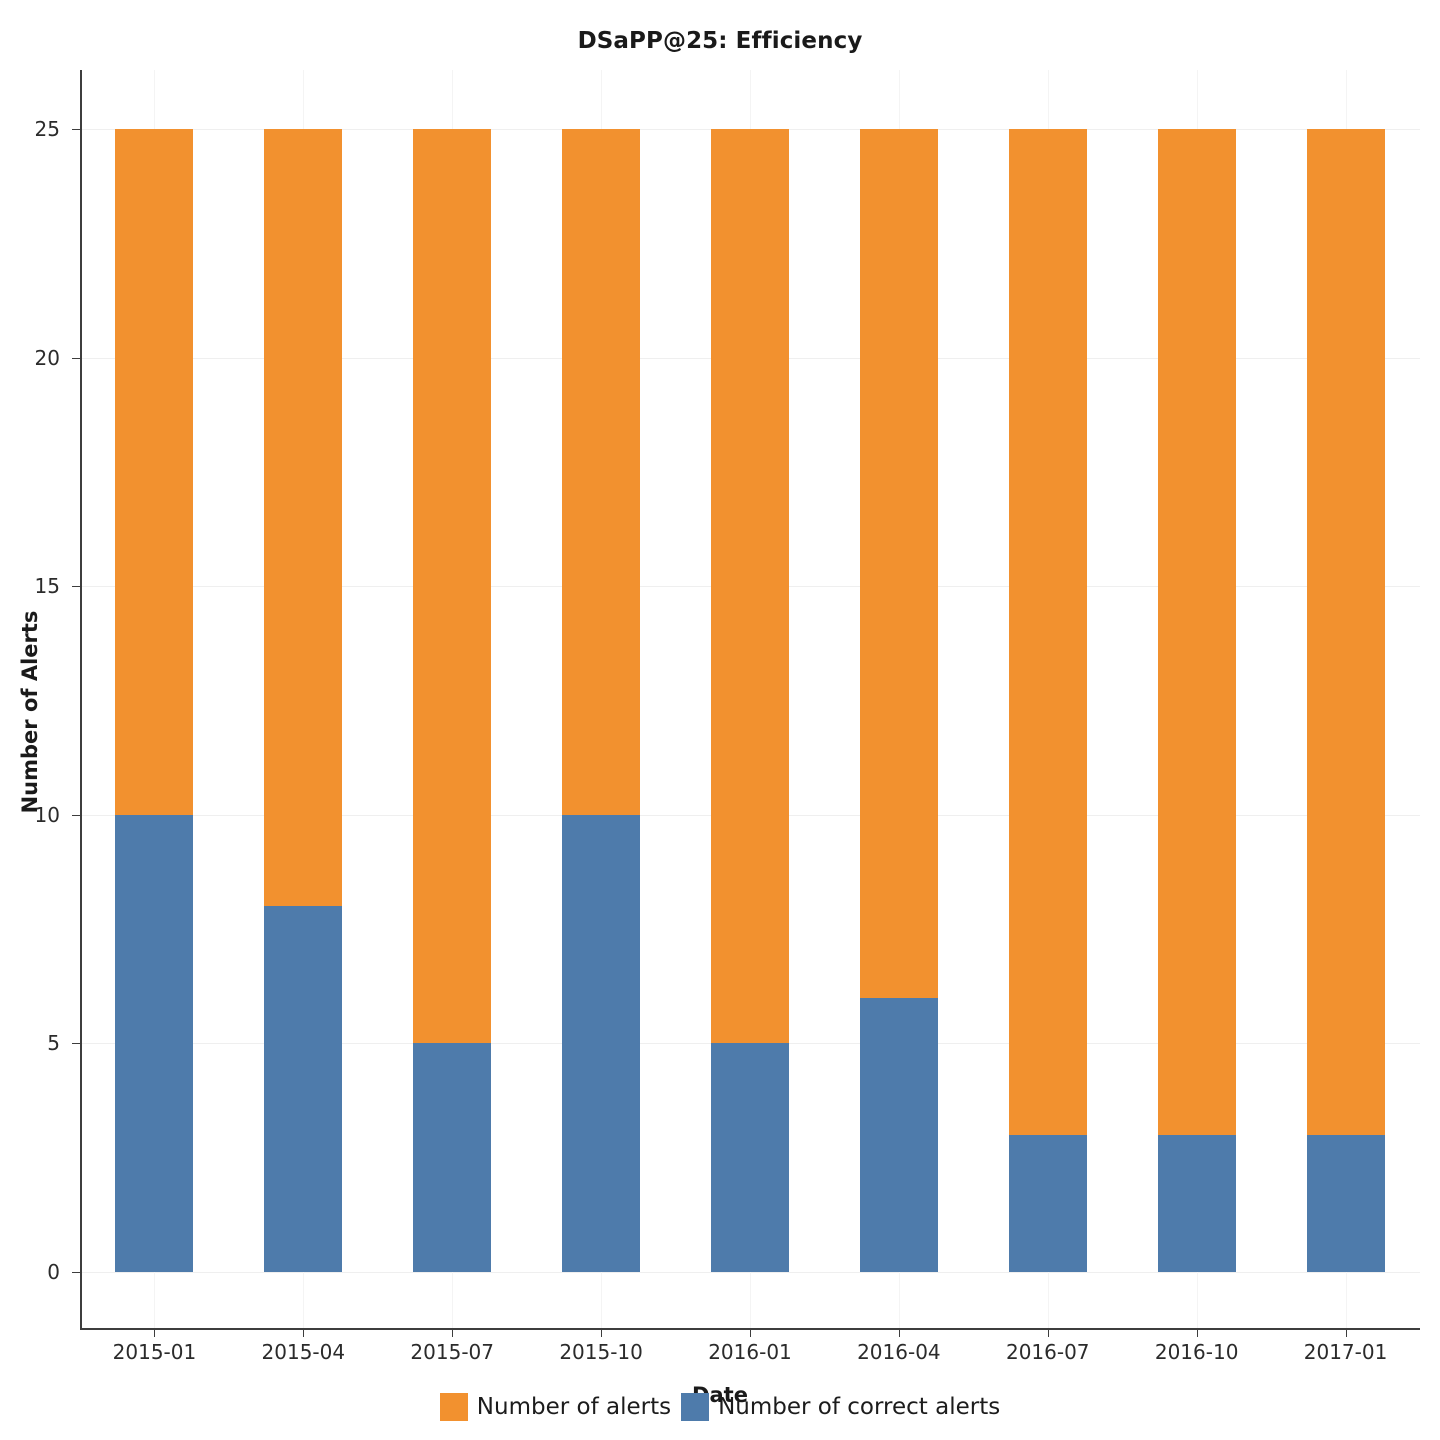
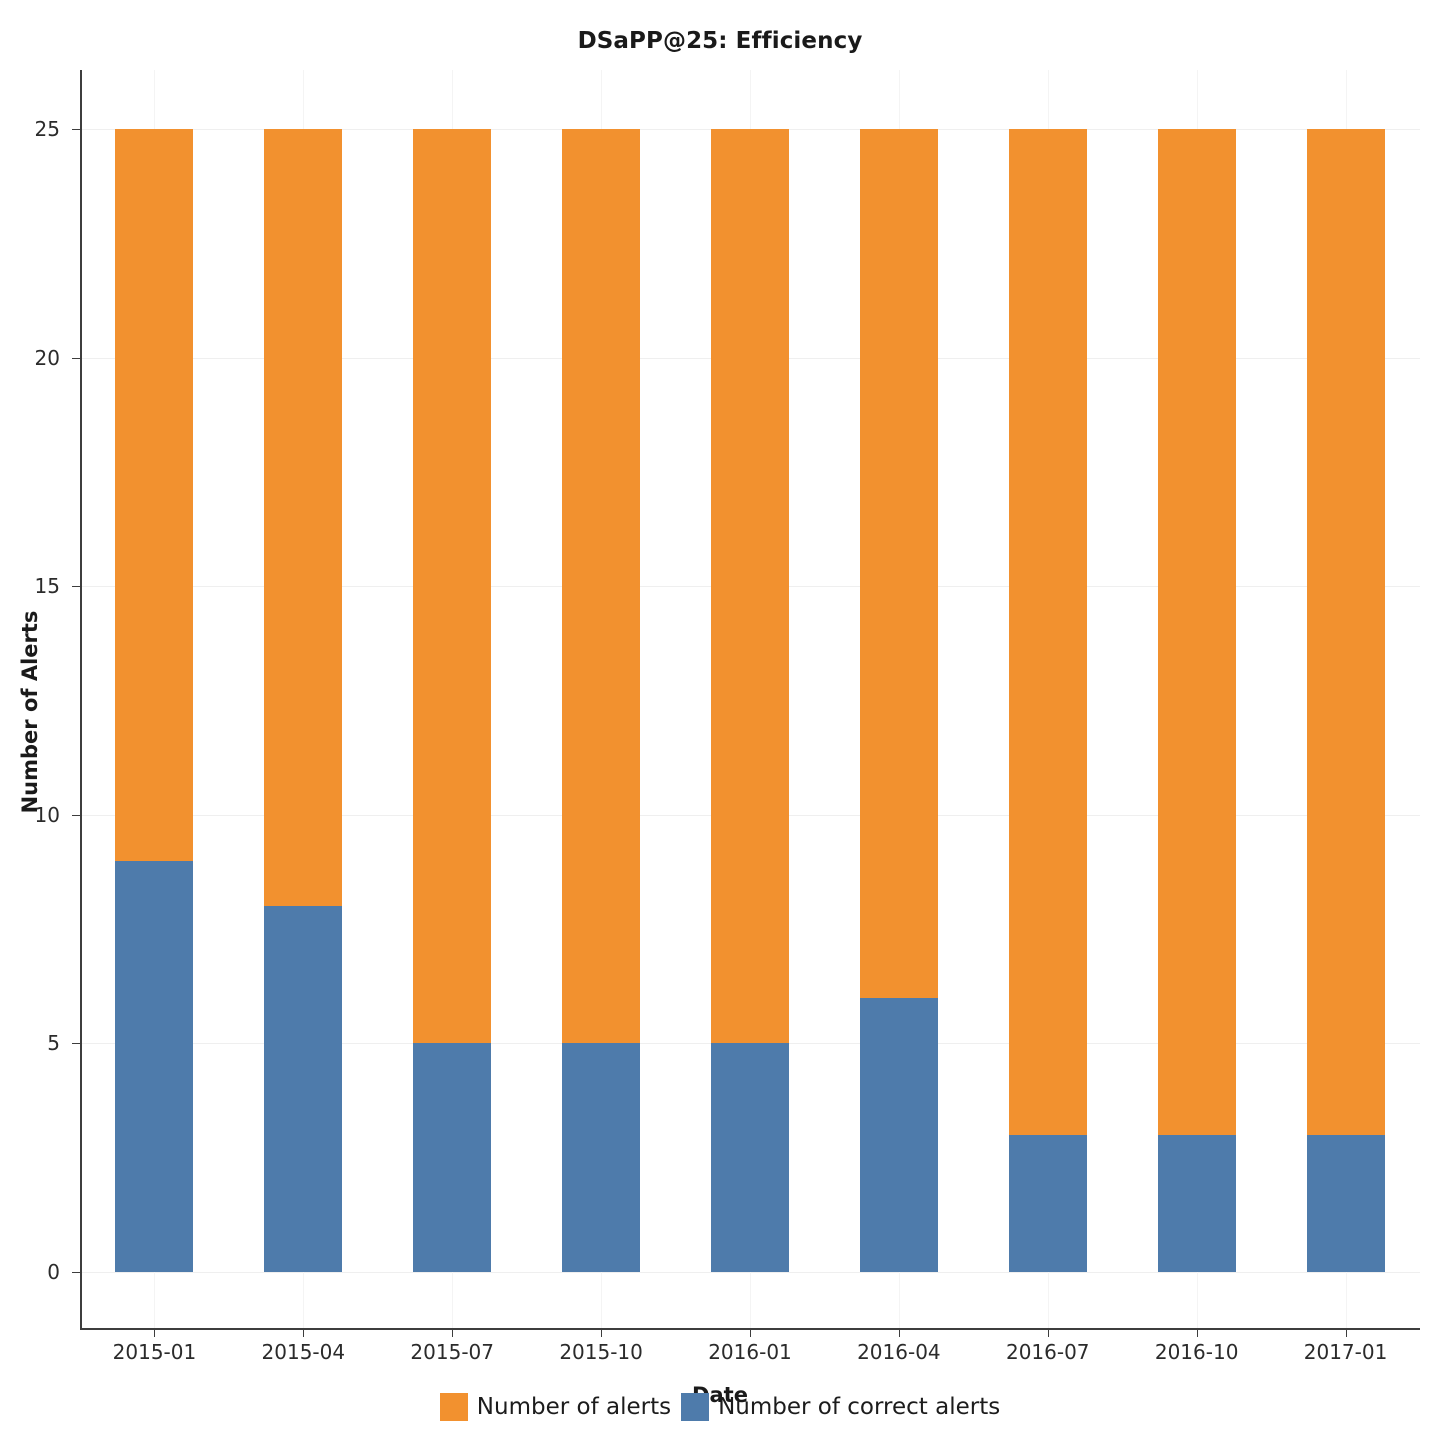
Number of correct alerts/2015-01: 10 -> 9
Number of correct alerts/2015-10: 10 -> 5
